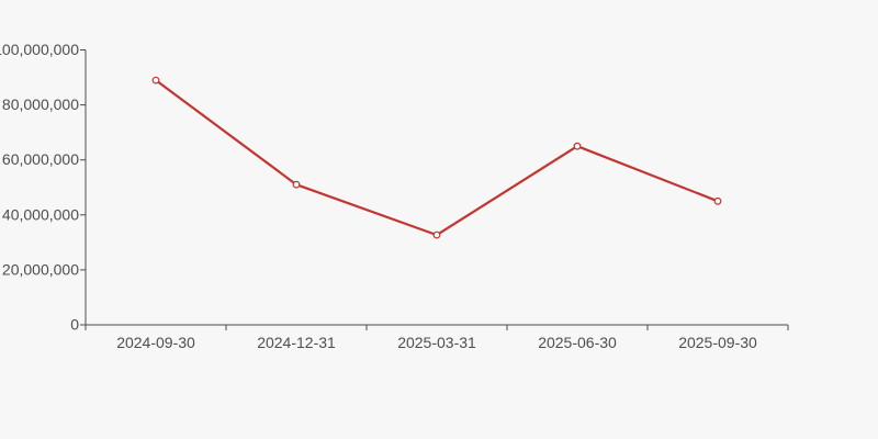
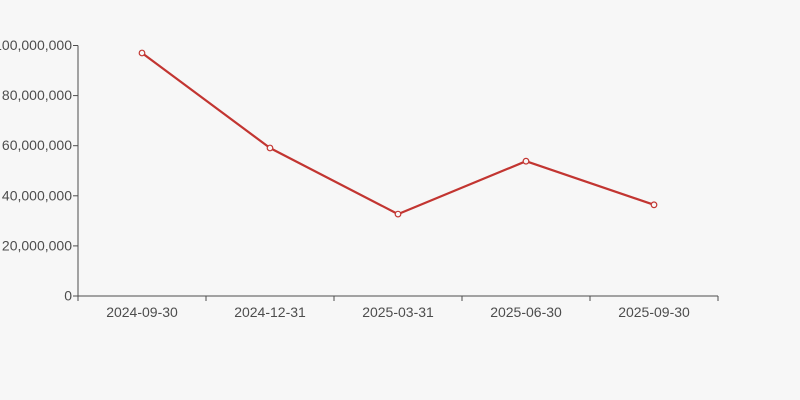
2024-09-30: 89000000 -> 97000000
2024-12-31: 51000000 -> 59000000
2025-06-30: 65000000 -> 54000000
2025-09-30: 45000000 -> 36000000
